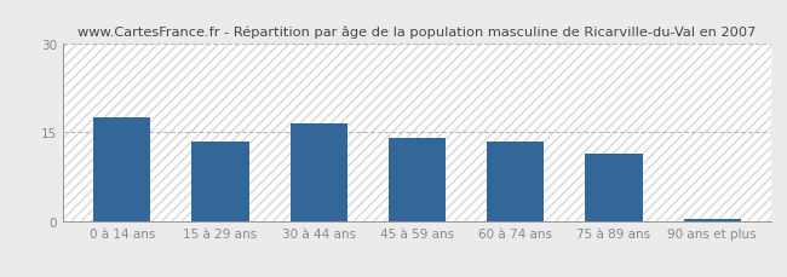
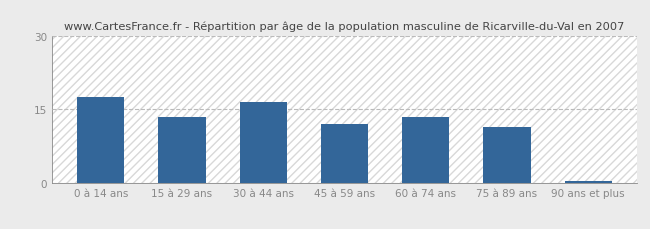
45 à 59 ans: 14.0 -> 12.0
